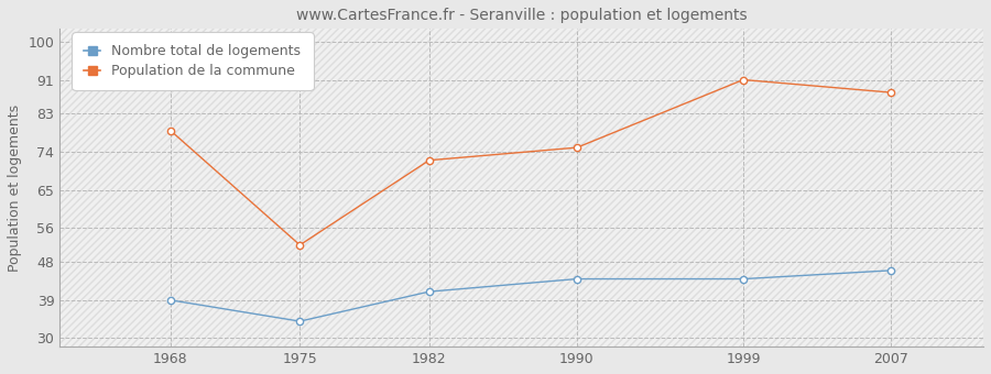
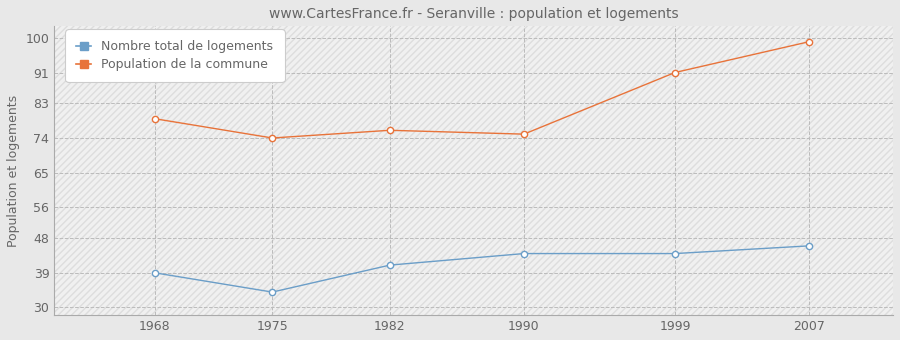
Population de la commune/1975: 52 -> 74
Population de la commune/1982: 72 -> 76
Population de la commune/2007: 88 -> 99
